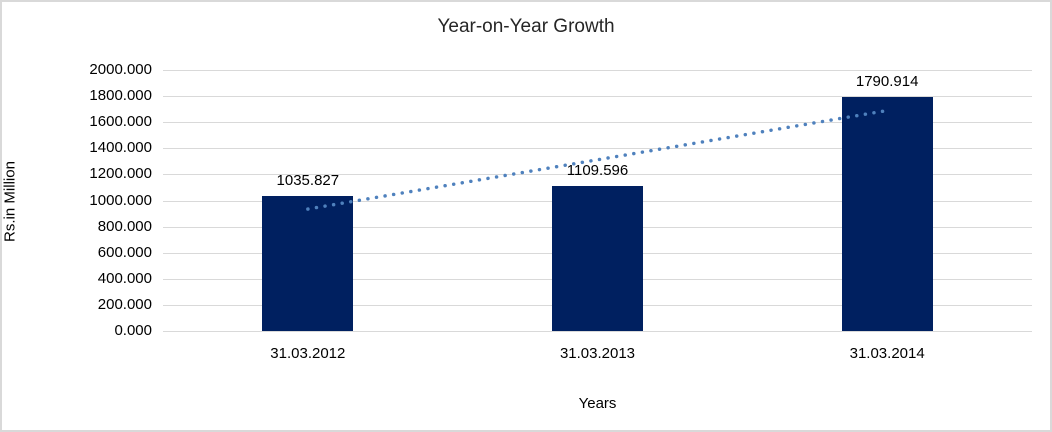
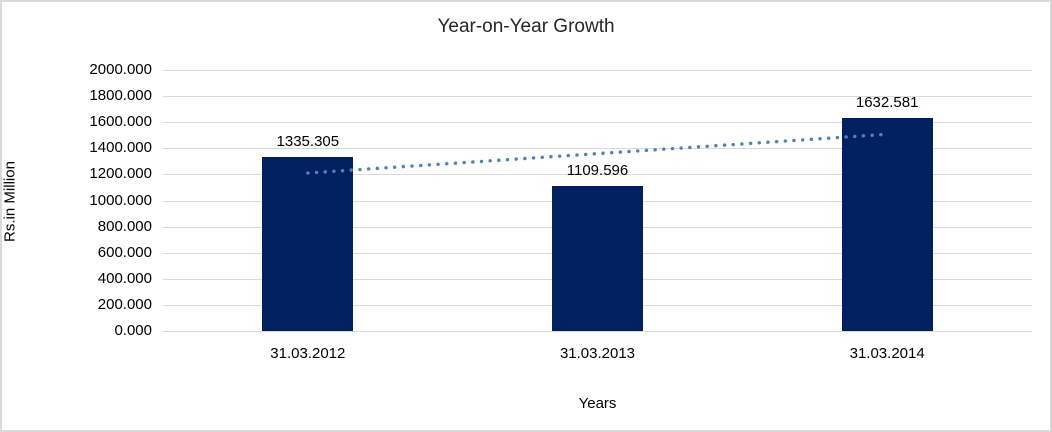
31.03.2012: 1035.827 -> 1335.305
31.03.2014: 1790.914 -> 1632.581
